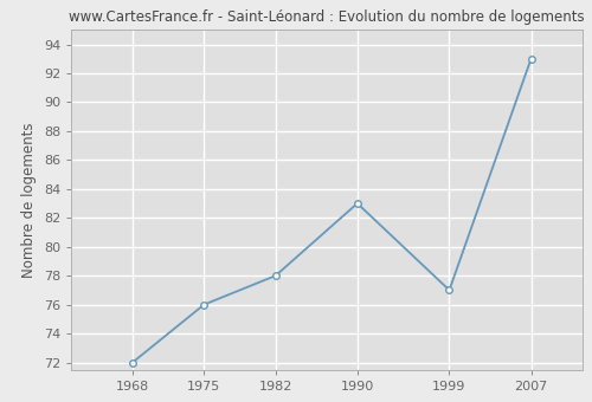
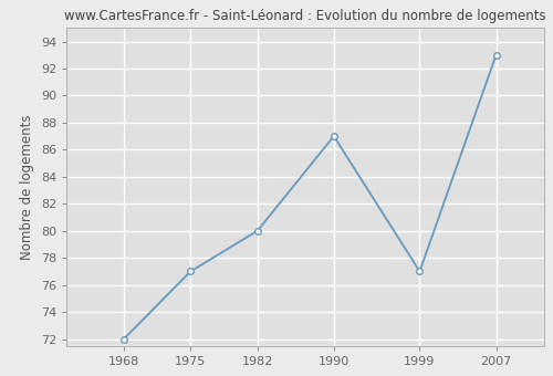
1975: 76 -> 77
1982: 78 -> 80
1990: 83 -> 87
